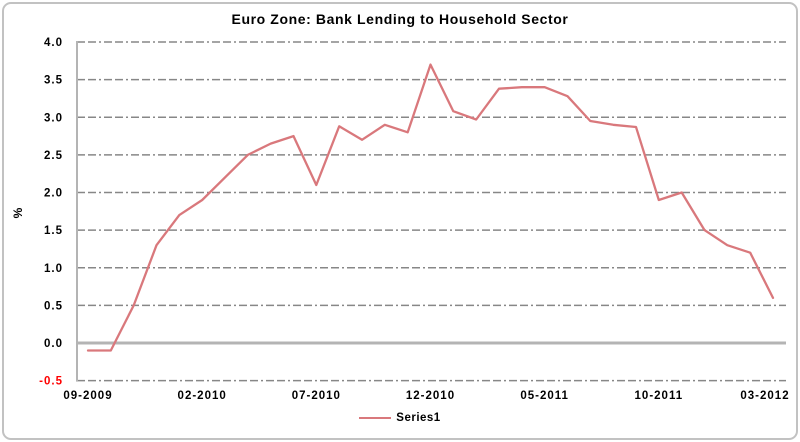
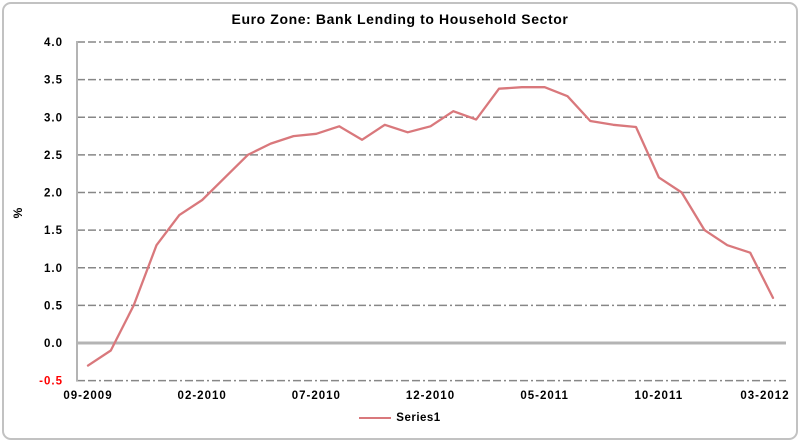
09-2009: -0.1 -> -0.3
07-2010: 2.1 -> 2.8
12-2010: 3.7 -> 2.9
10-2011: 1.9 -> 2.2
